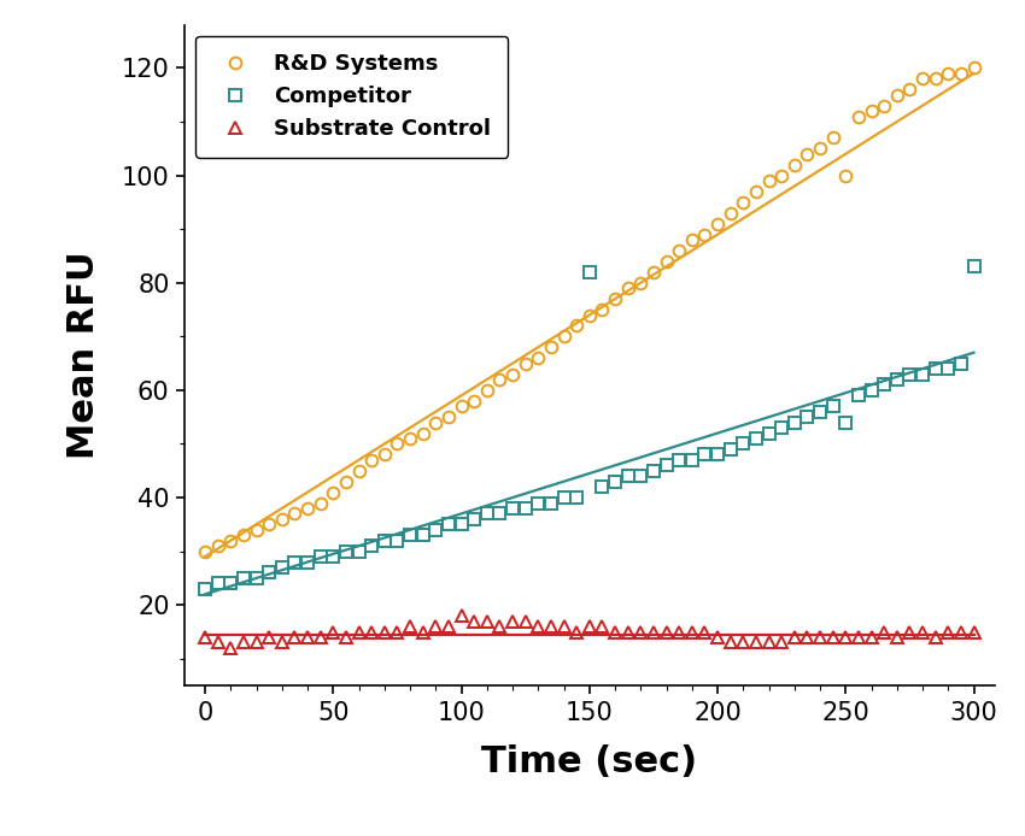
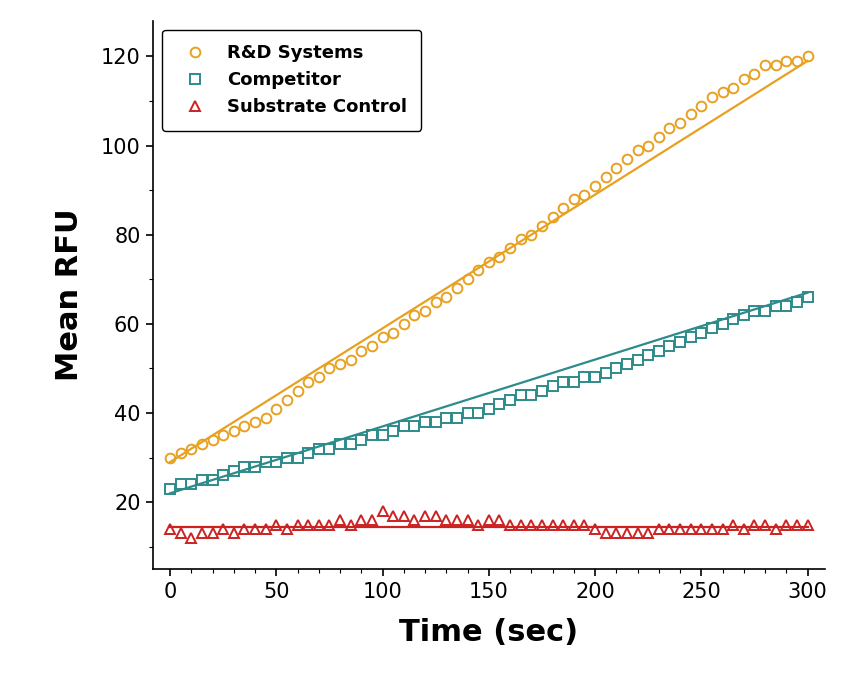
Competitor/150: 82 -> 41
R&D Systems/250: 100 -> 109
Competitor/250: 54 -> 58
Competitor/300: 83 -> 66
